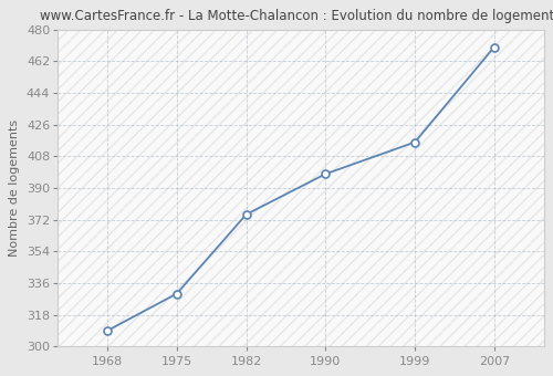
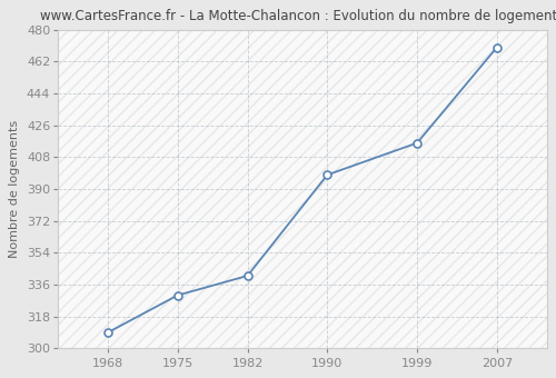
1982: 375 -> 341
